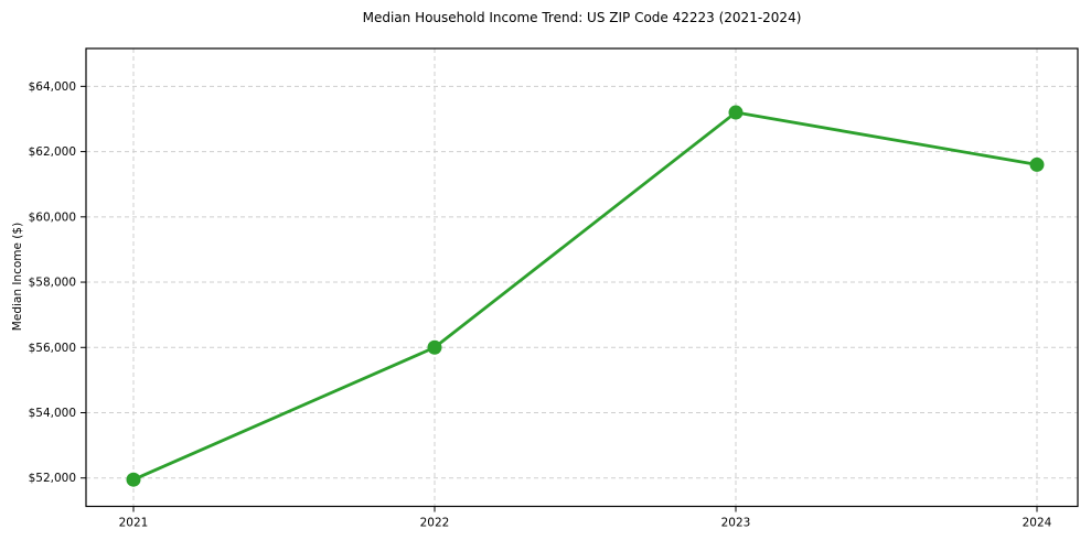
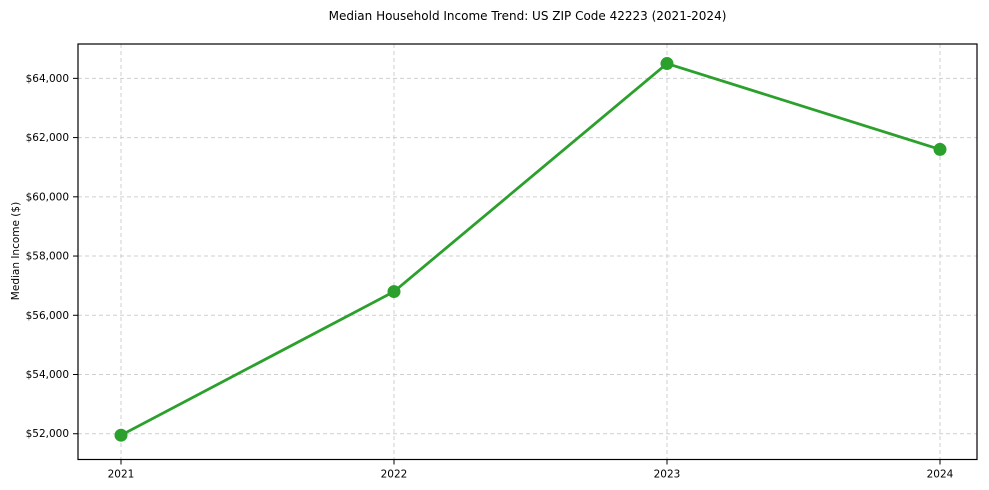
2022: $56000 -> $56800
2023: $63200 -> $64500
